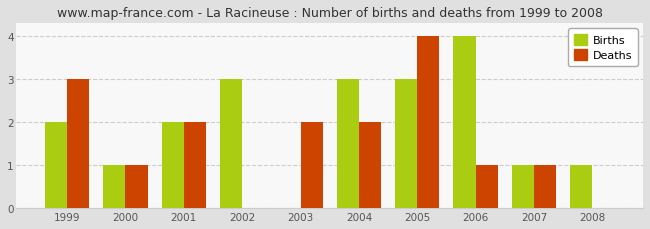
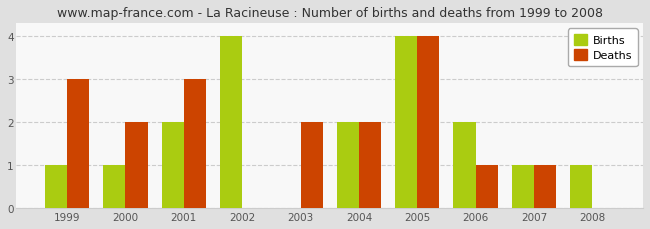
Births/1999: 2 -> 1
Deaths/2000: 1 -> 2
Deaths/2001: 2 -> 3
Births/2002: 3 -> 4
Births/2004: 3 -> 2
Births/2005: 3 -> 4
Births/2006: 4 -> 2
